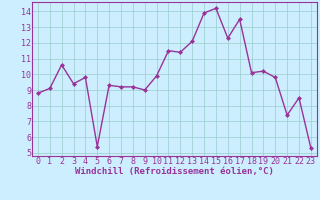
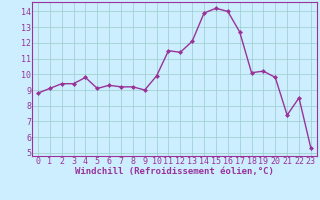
2: 10.6 -> 9.4
5: 5.4 -> 9.1
16: 12.3 -> 14.0
17: 13.5 -> 12.7
